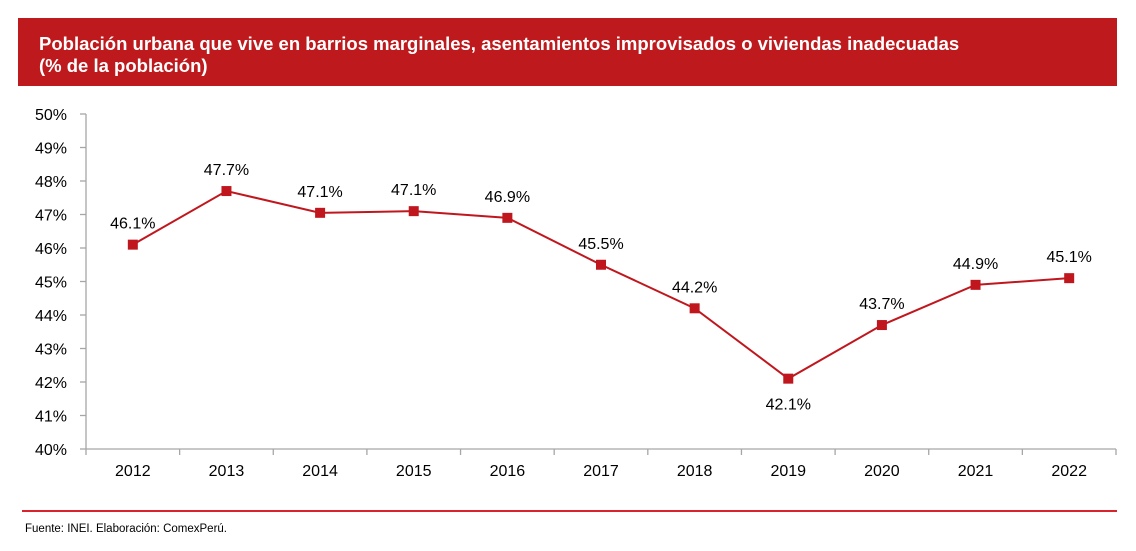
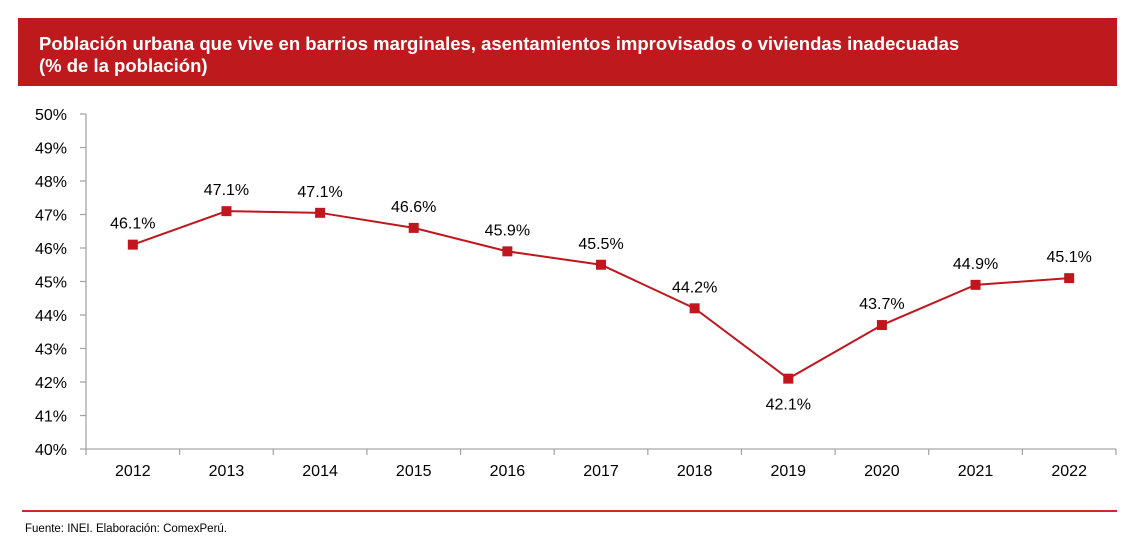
2013: 47.7% -> 47.1%
2015: 47.1% -> 46.6%
2016: 46.9% -> 45.9%
